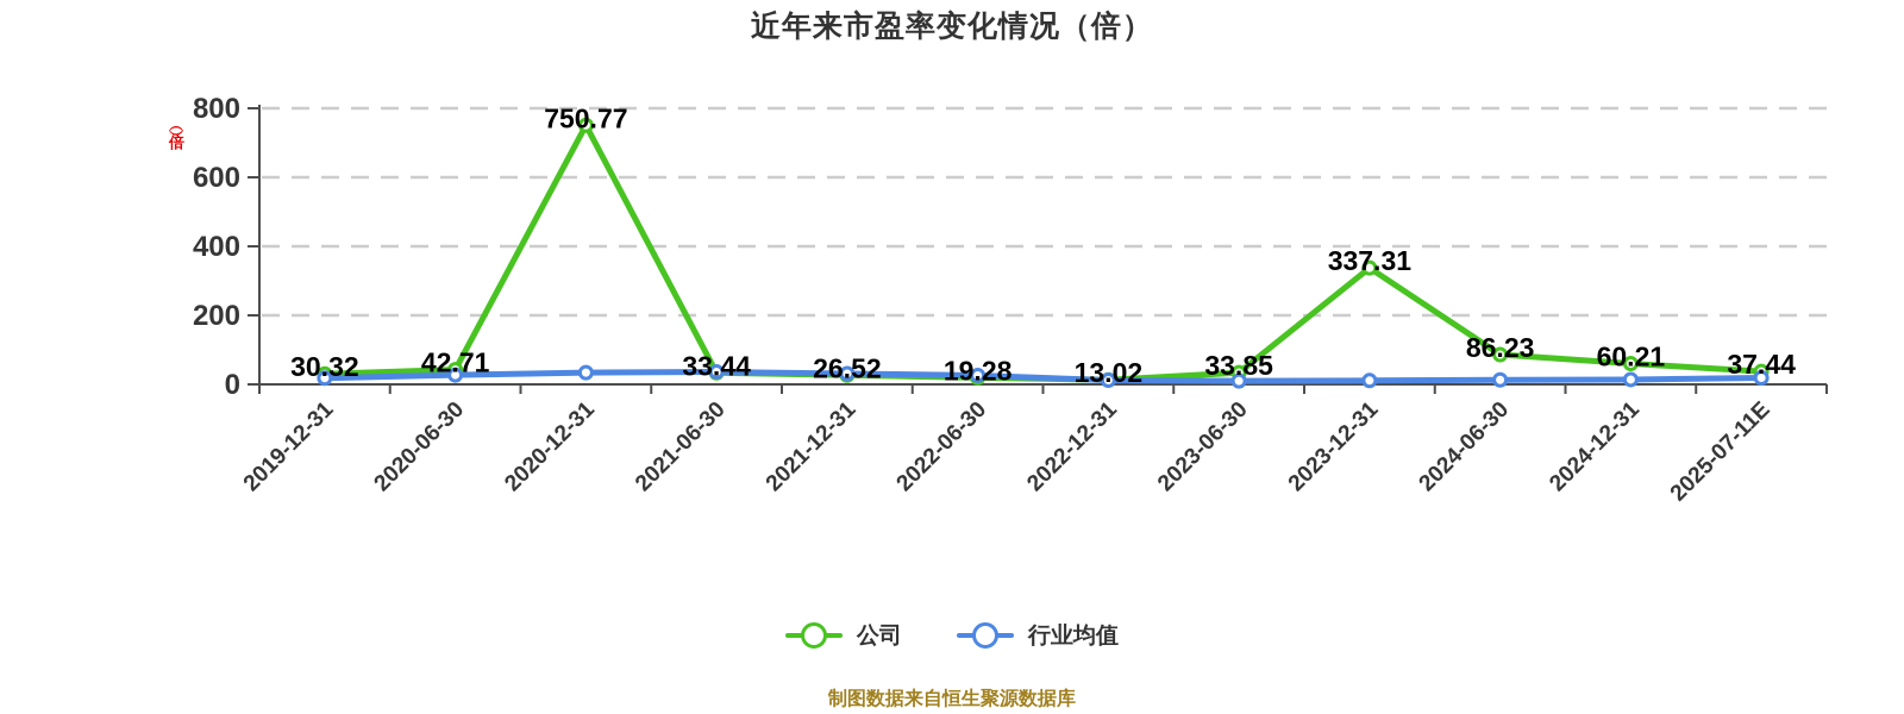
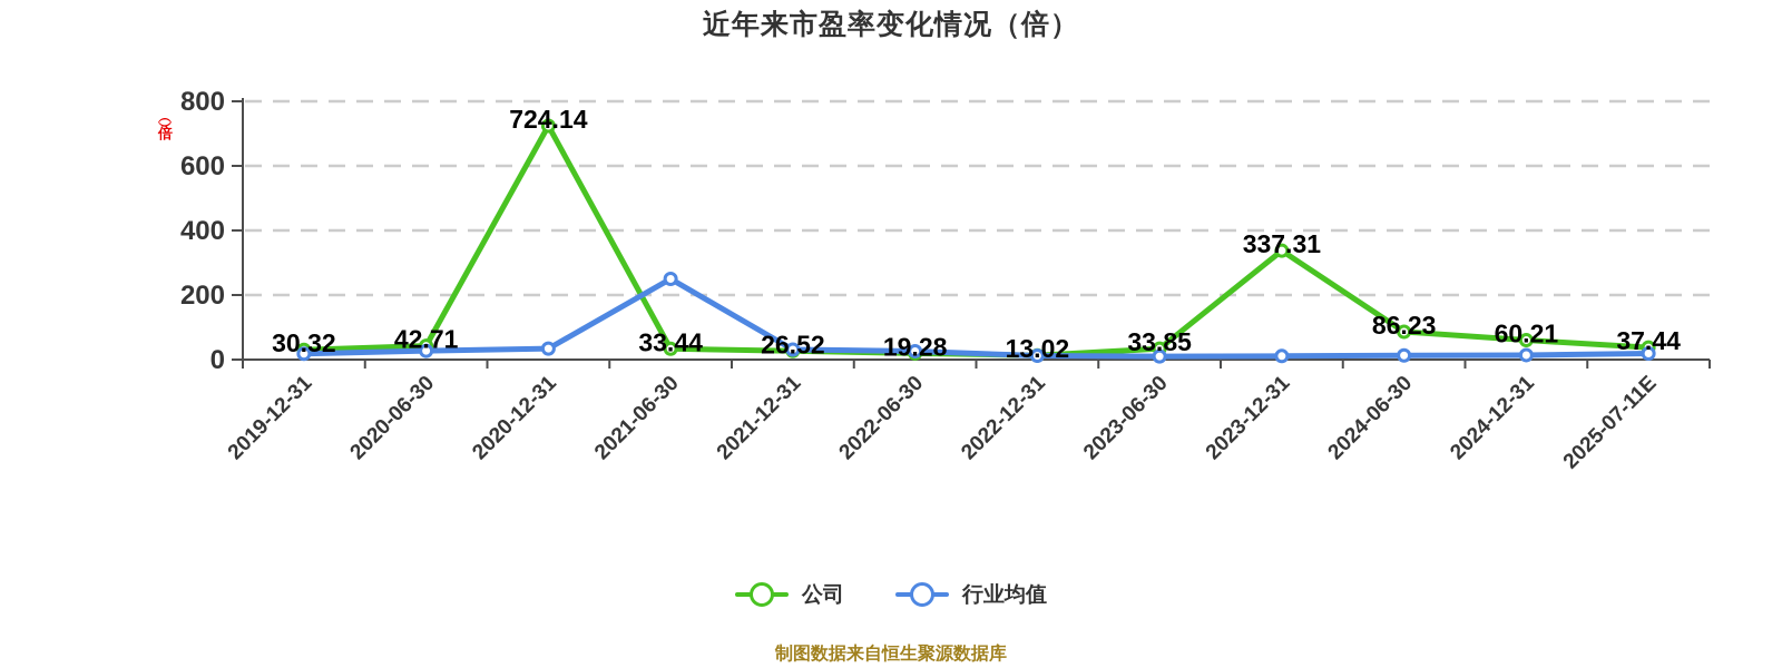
公司/2020-12-31: 750.77 -> 724.14
行业均值/2021-06-30: 40 -> 250
